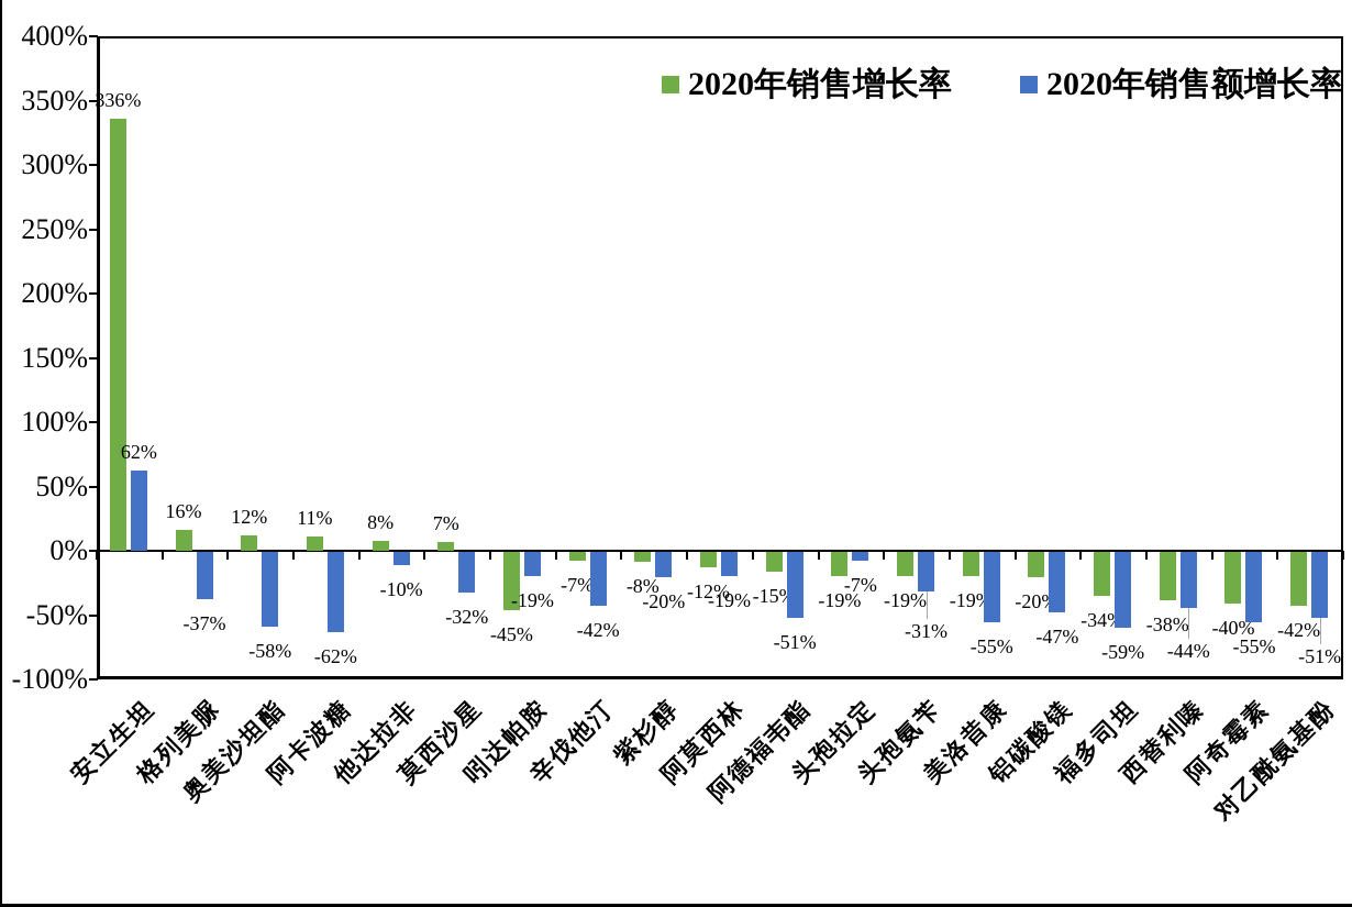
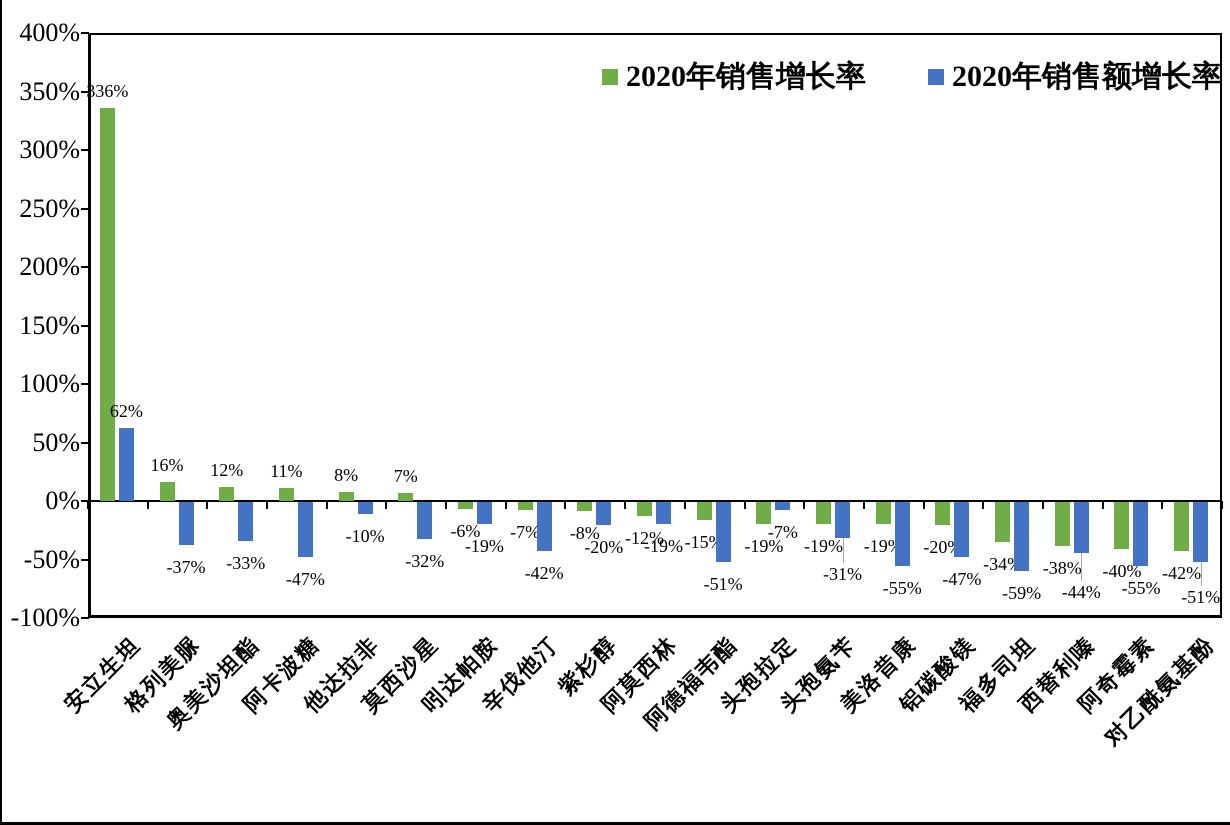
2020年销售额增长率/奥美沙坦酯: -58% -> -33%
2020年销售额增长率/阿卡波糖: -62% -> -47%
2020年销售增长率/吲达帕胺: -45% -> -6%
